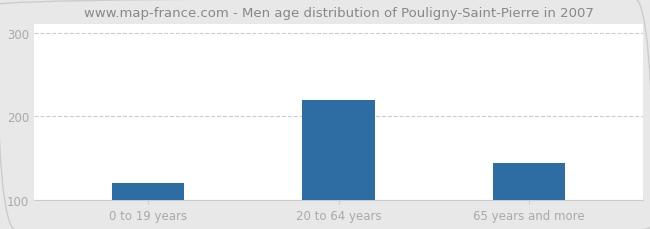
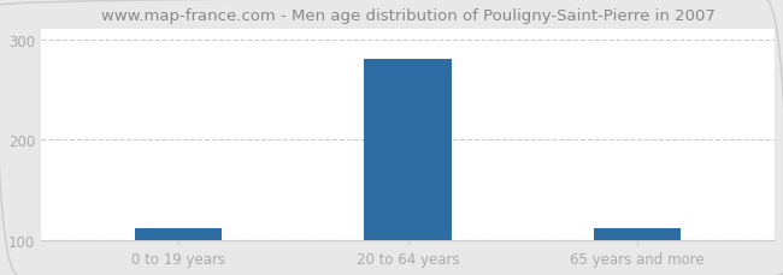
0 to 19 years: 120 -> 112
20 to 64 years: 220 -> 281
65 years and more: 144 -> 112
